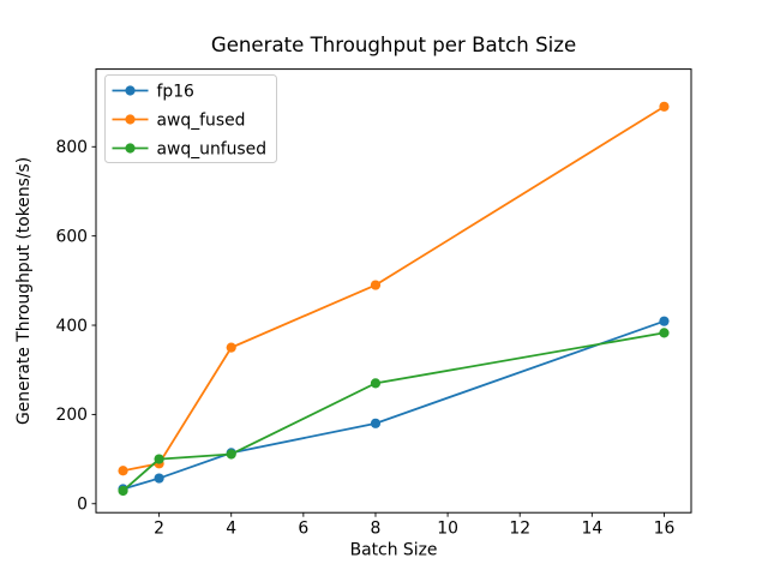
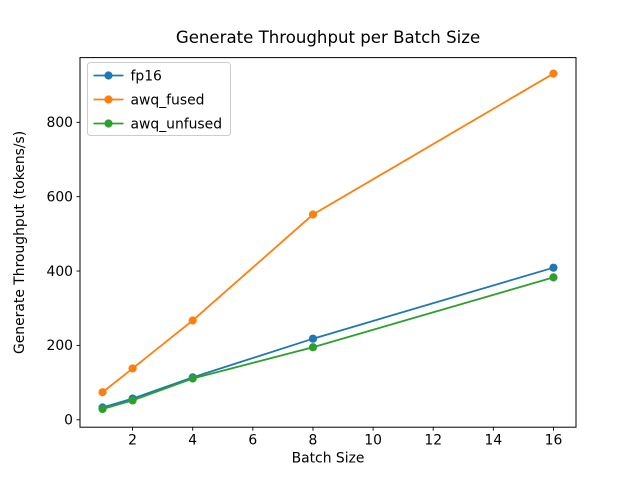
awq_fused/2: 90 -> 140
awq_unfused/2: 100 -> 50
awq_fused/4: 350 -> 270
fp16/8: 180 -> 220
awq_fused/8: 490 -> 550
awq_unfused/8: 270 -> 200
awq_fused/16: 890 -> 930
